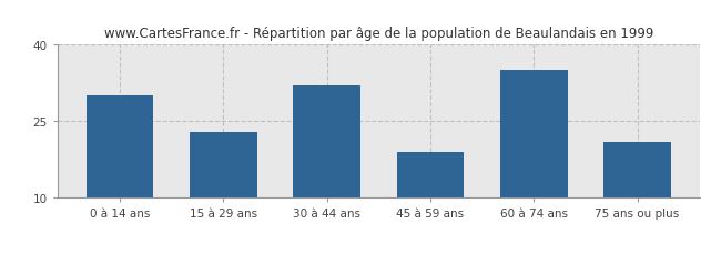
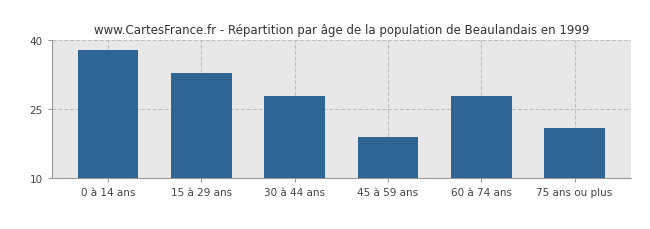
0 à 14 ans: 30 -> 38
15 à 29 ans: 23 -> 33
30 à 44 ans: 32 -> 28
60 à 74 ans: 35 -> 28
